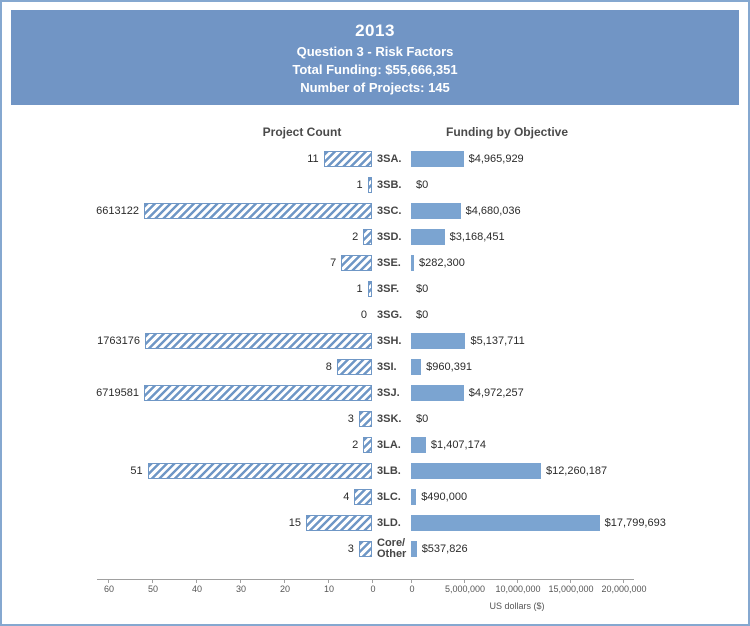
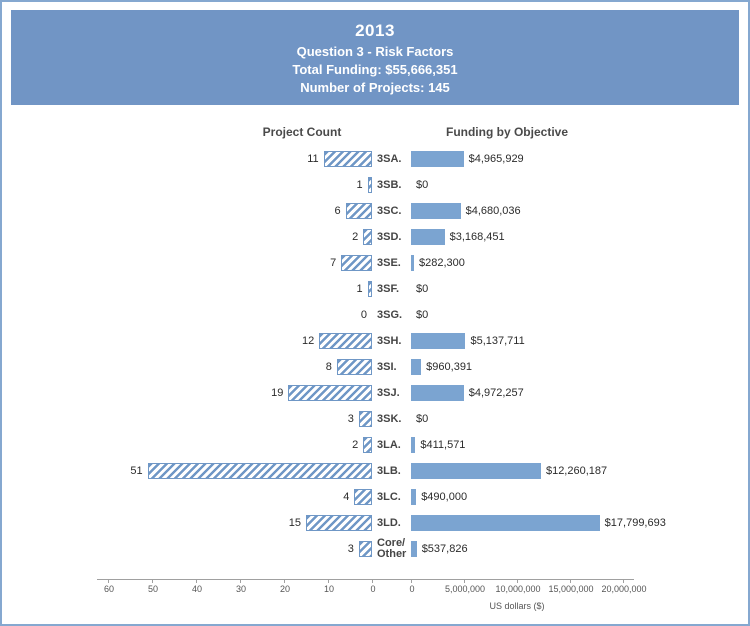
Project Count/3SC.: 6613122 -> 6
Project Count/3SH.: 1763176 -> 12
Project Count/3SJ.: 6719581 -> 19
Funding by Objective/3LA.: $1,407,174 -> $411,571
